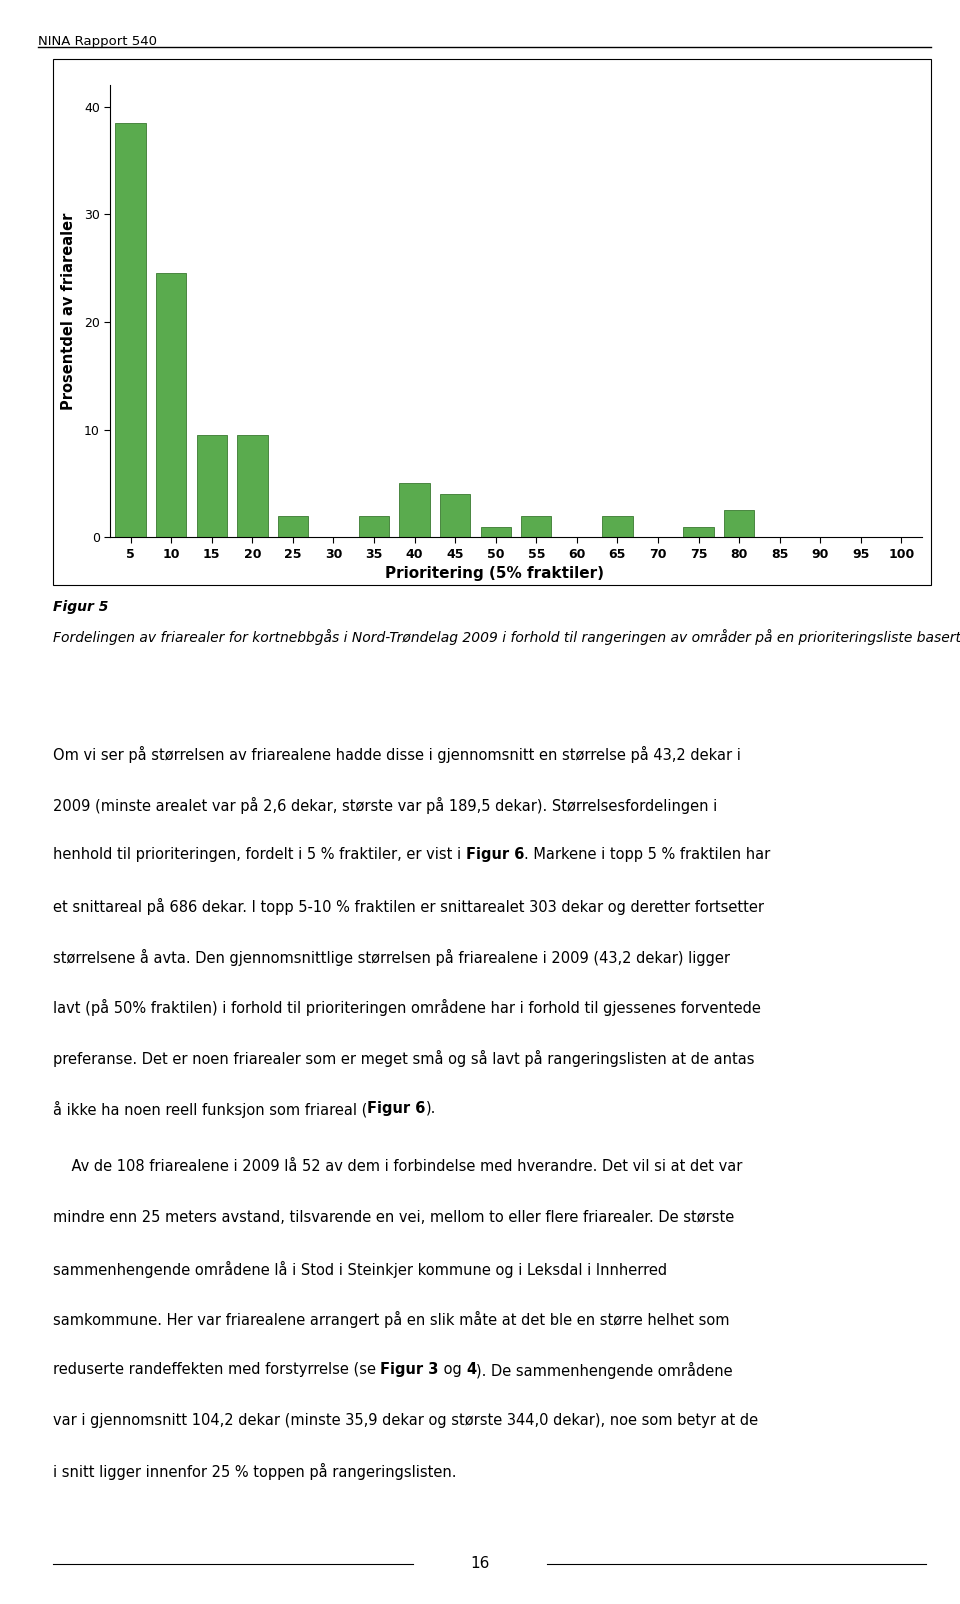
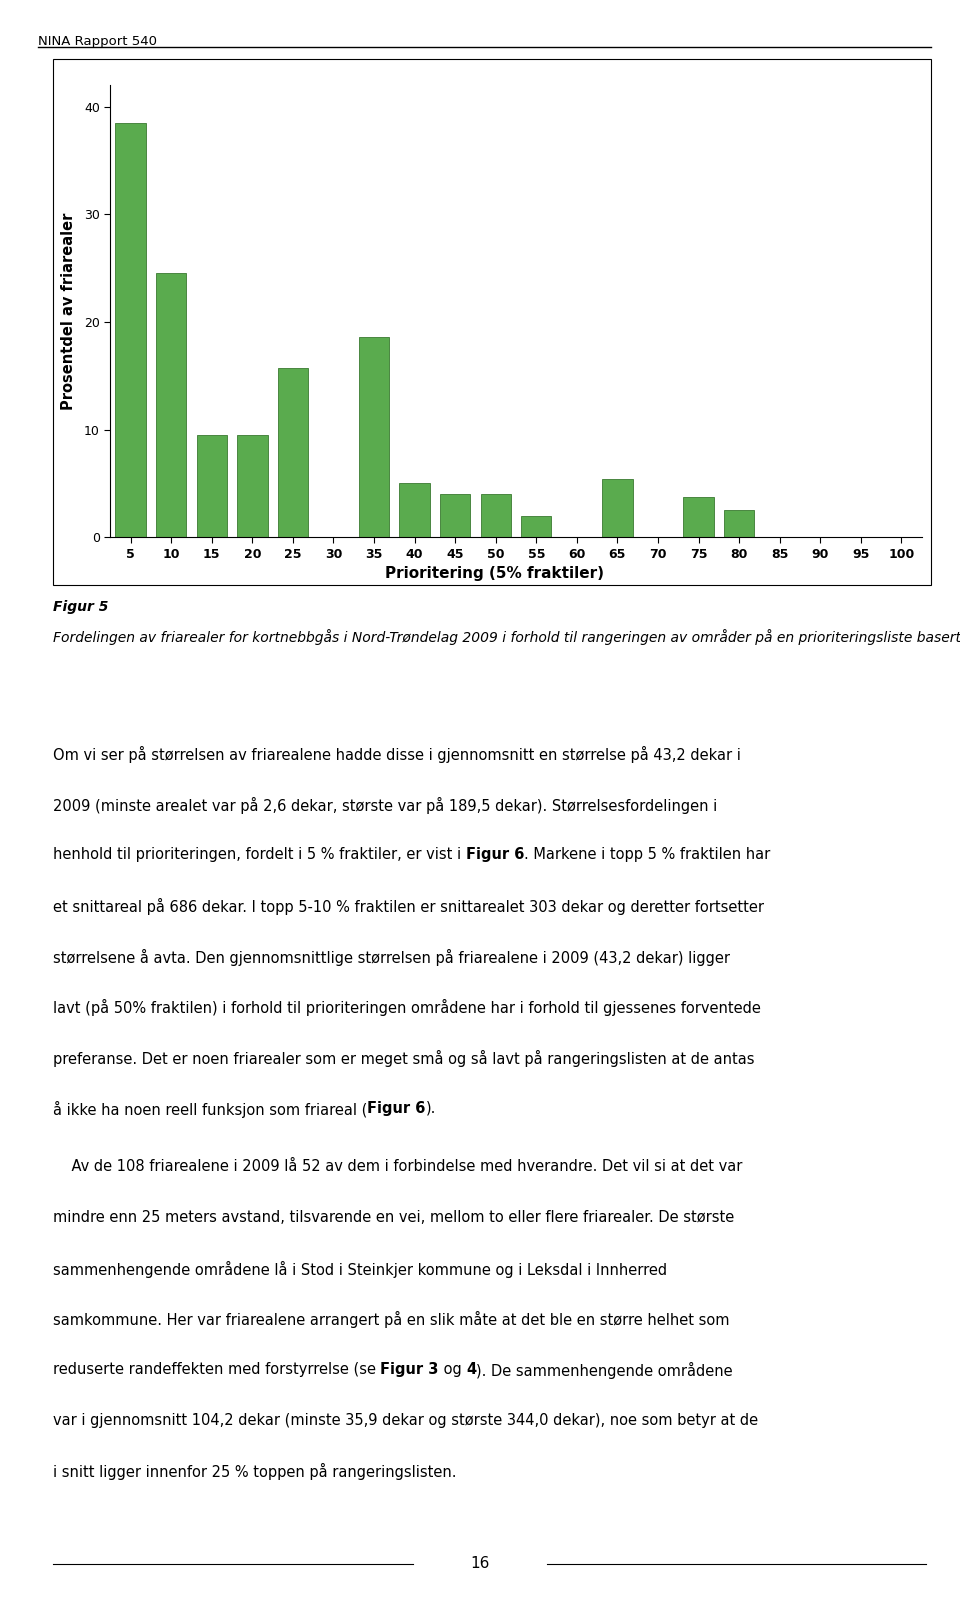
25: 2.0 -> 15.7
35: 2.0 -> 18.6
50: 1.0 -> 4.0
65: 2.0 -> 5.4
75: 1.0 -> 3.7
